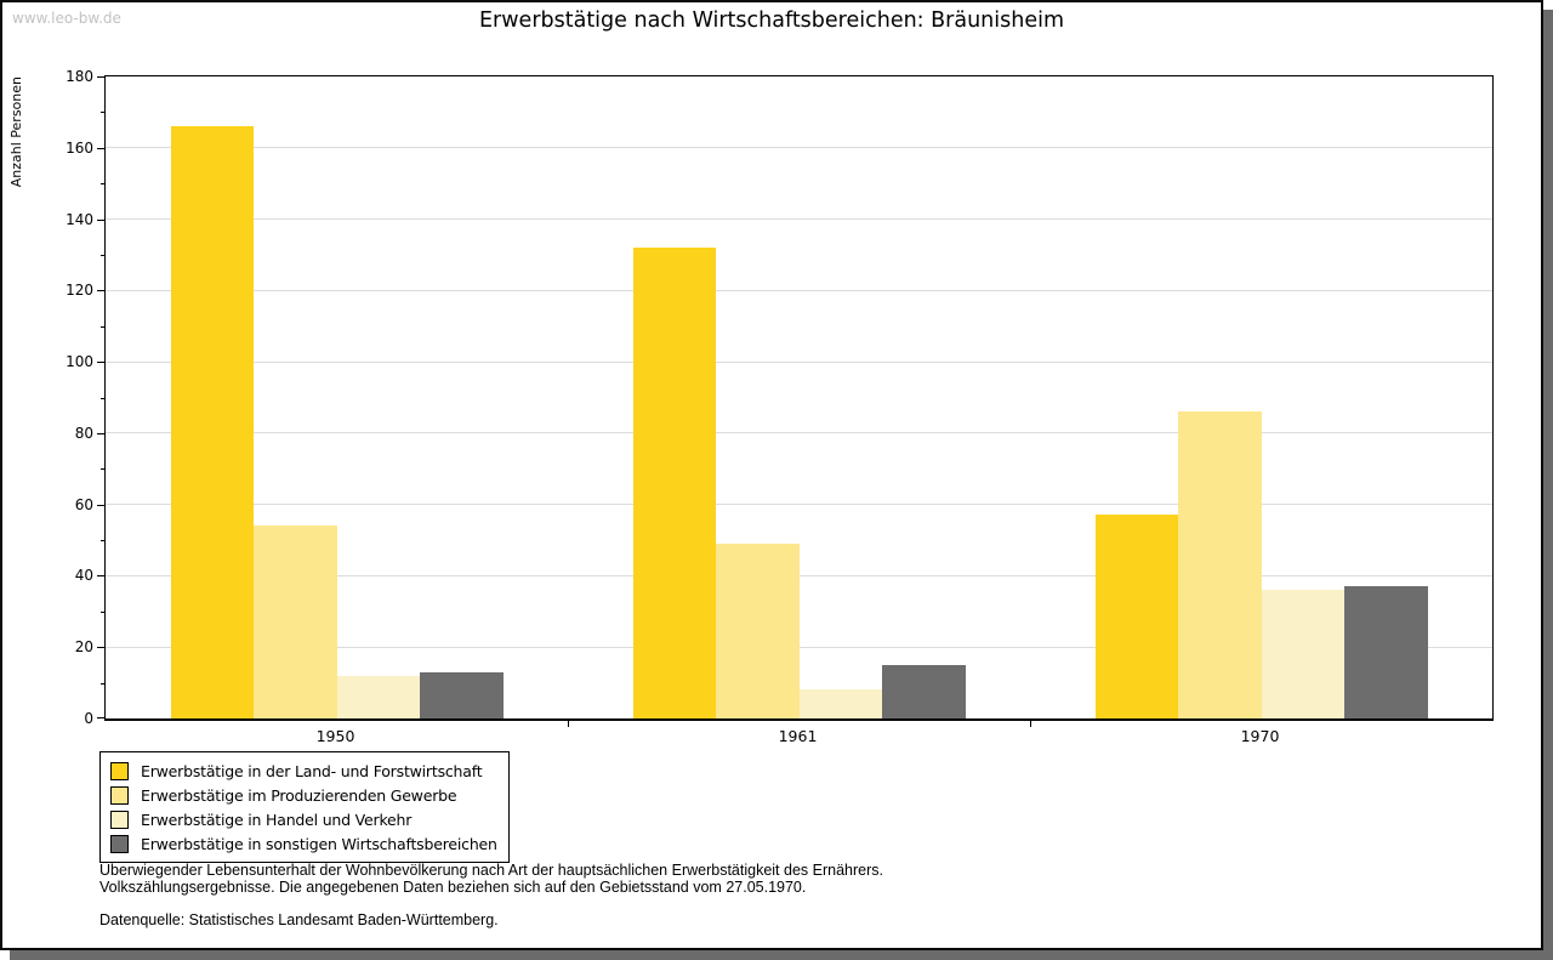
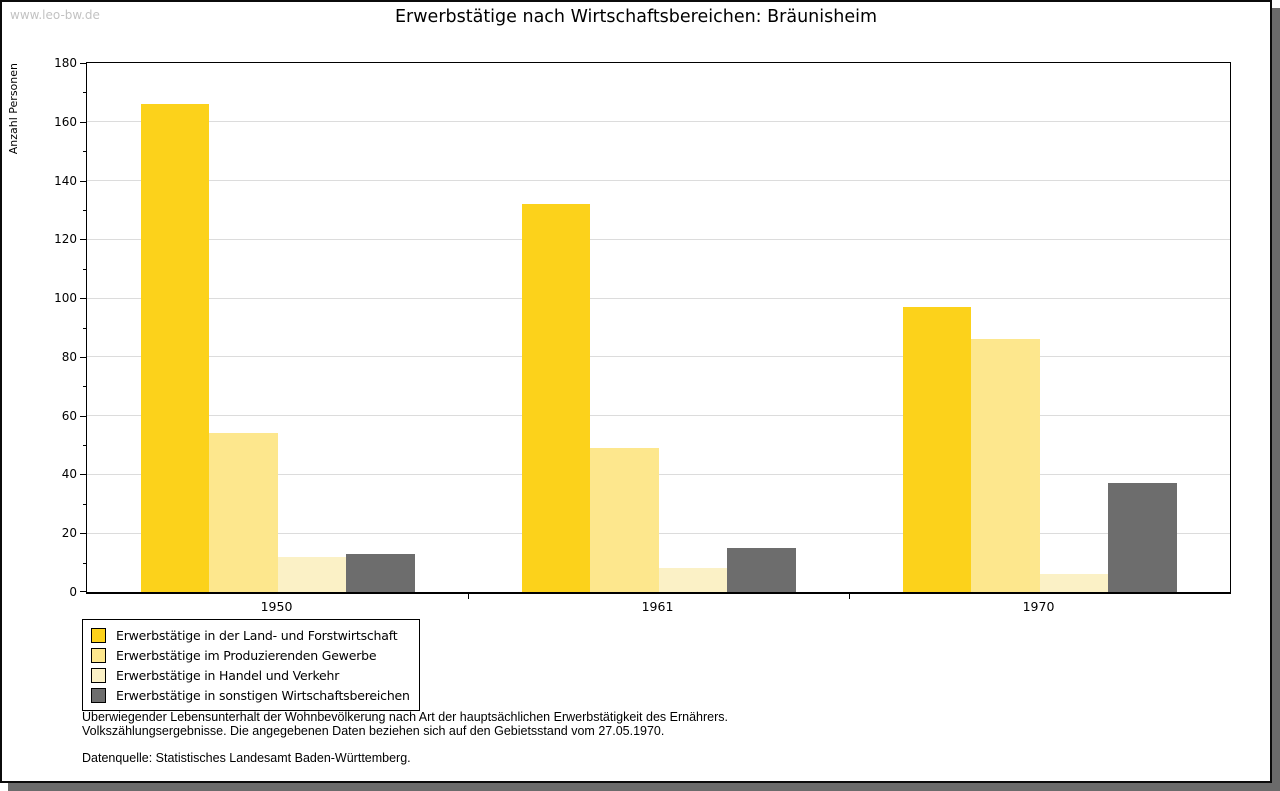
Erwerbstätige in der Land- und Forstwirtschaft/1970: 57 -> 97
Erwerbstätige in Handel und Verkehr/1970: 36 -> 6
